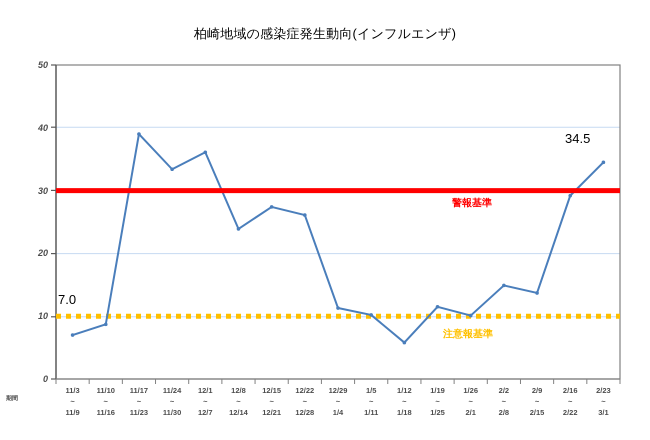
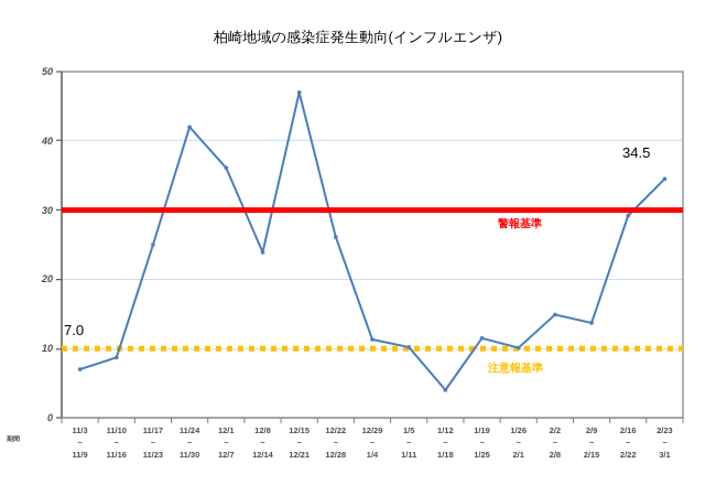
11/17 ~ 11/23: 39 -> 25
11/24 ~ 11/30: 33 -> 42
12/15 ~ 12/21: 27 -> 47
1/12 ~ 1/18: 6 -> 4
